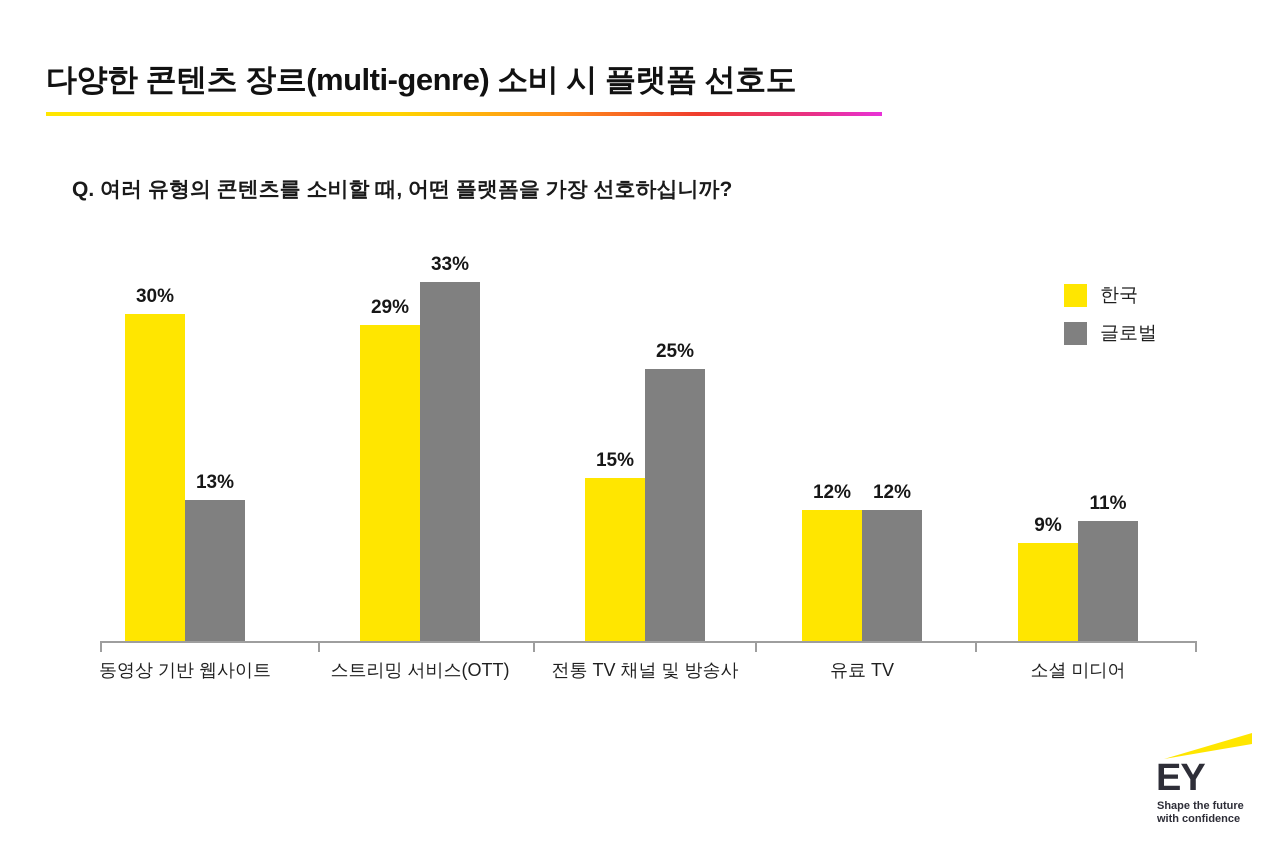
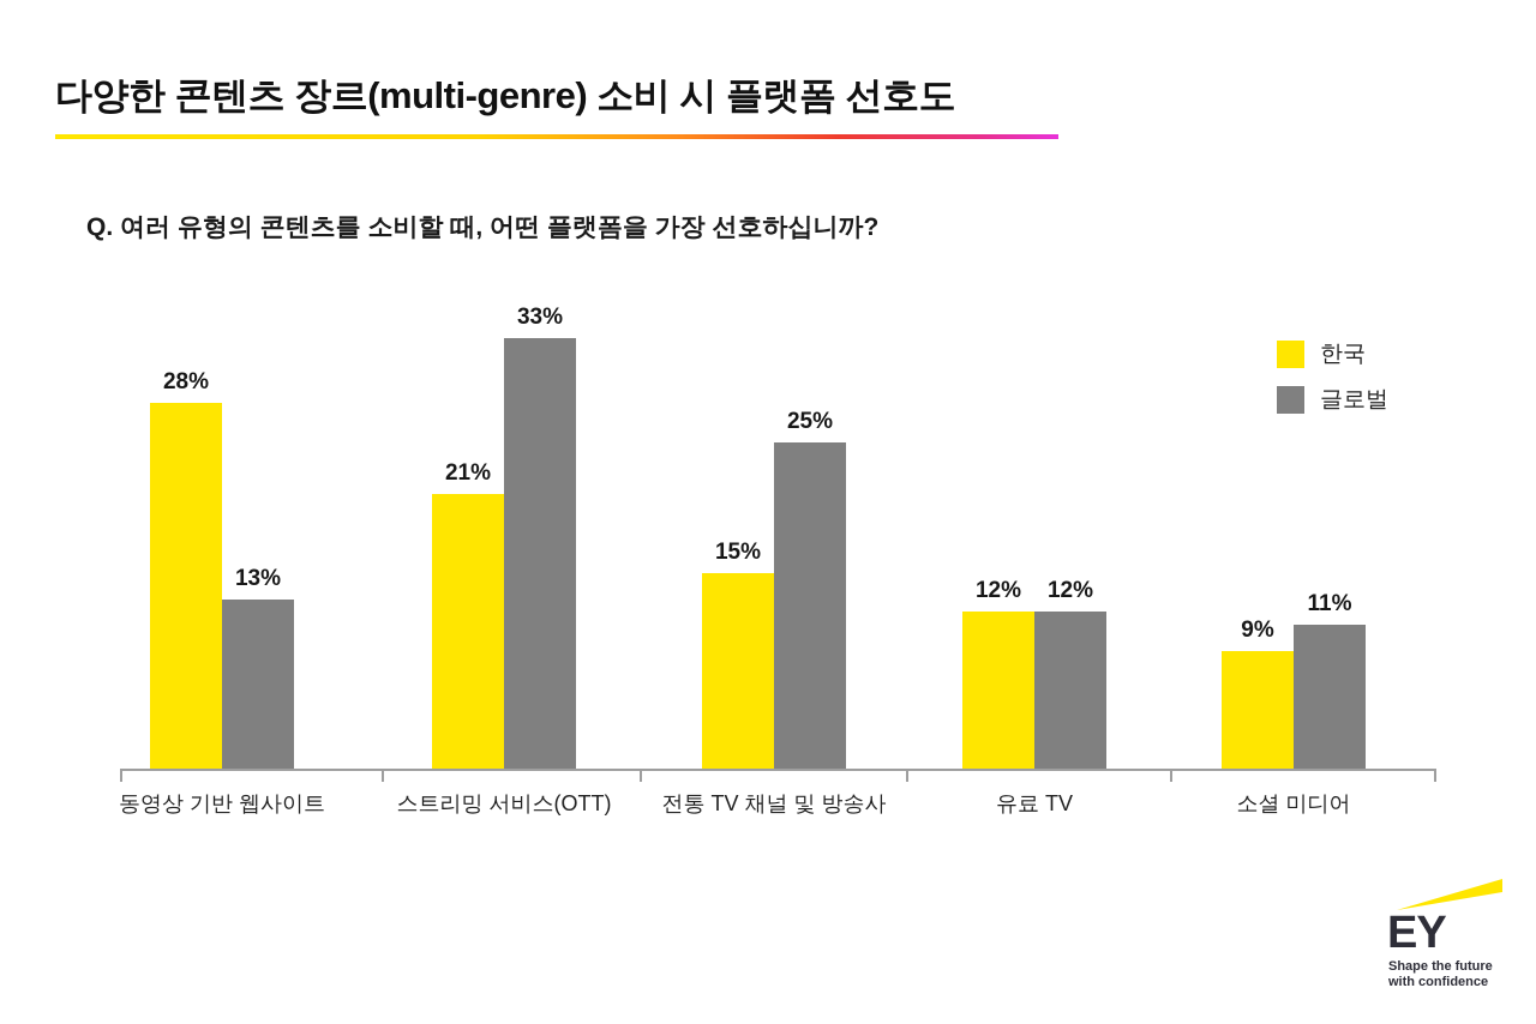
한국/동영상 기반 웹사이트: 30% -> 28%
한국/스트리밍 서비스(OTT): 29% -> 21%
